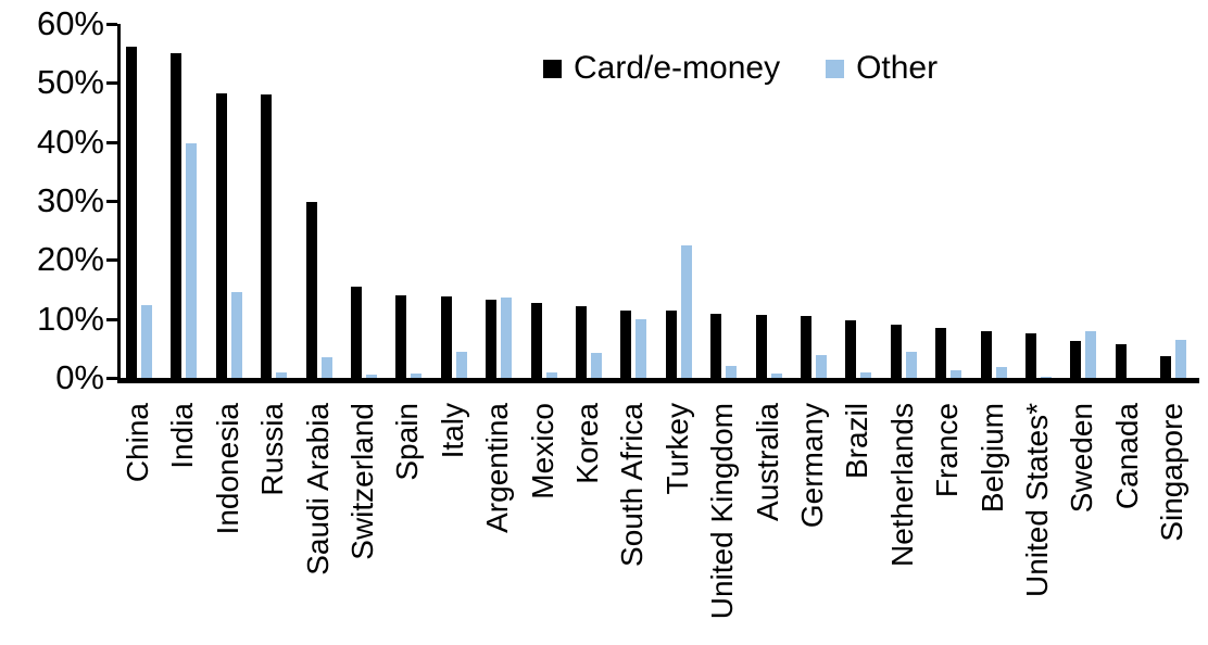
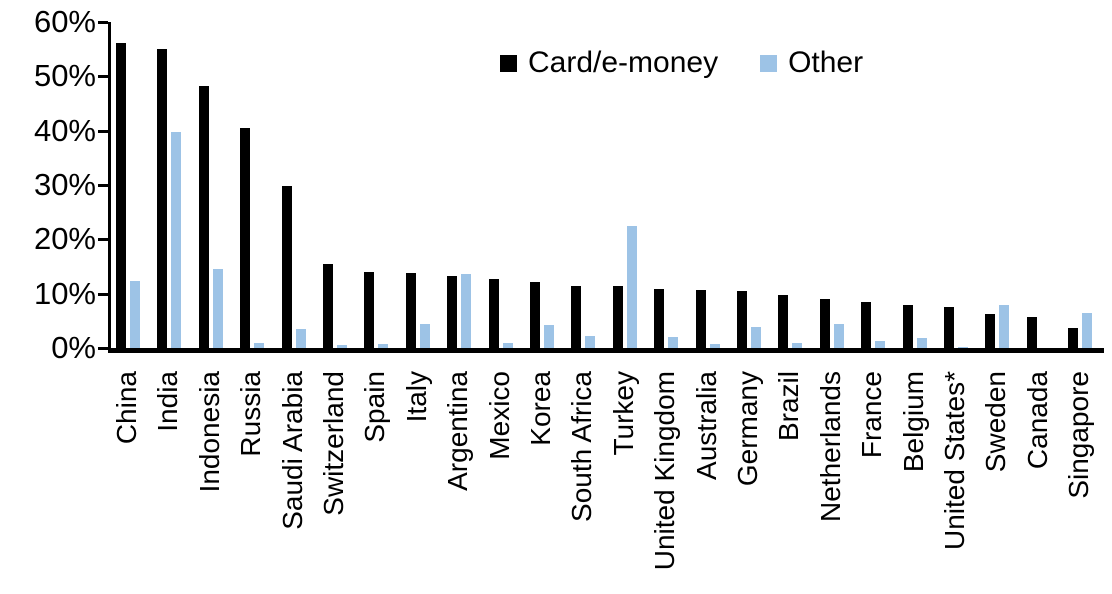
Card/e-money/Russia: 48% -> 40%
Other/South Africa: 10% -> 2%
